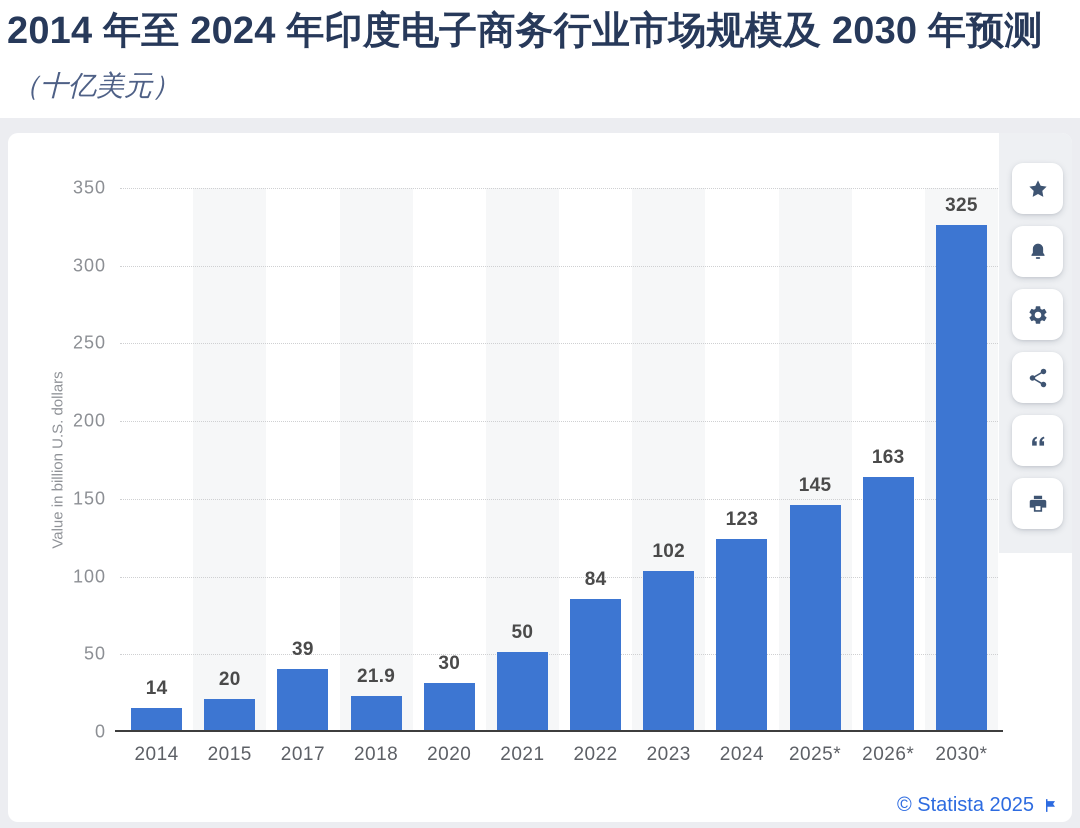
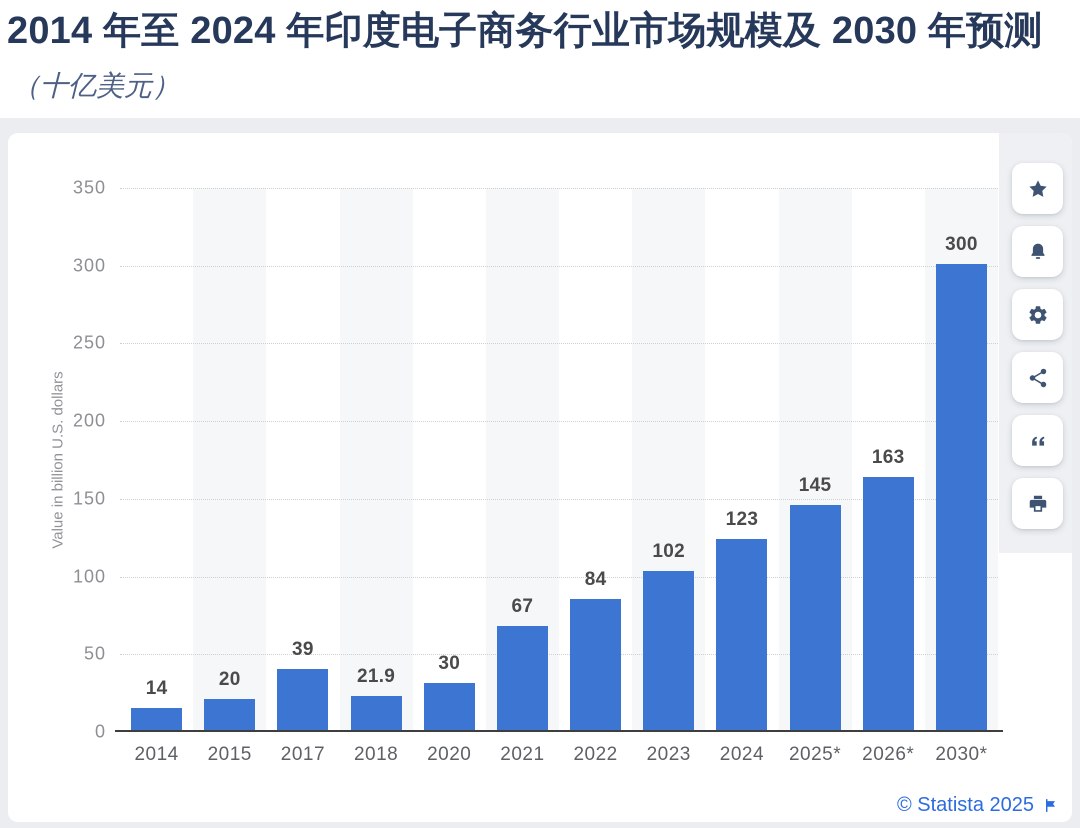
2021: 50 -> 67
2030*: 325 -> 300
